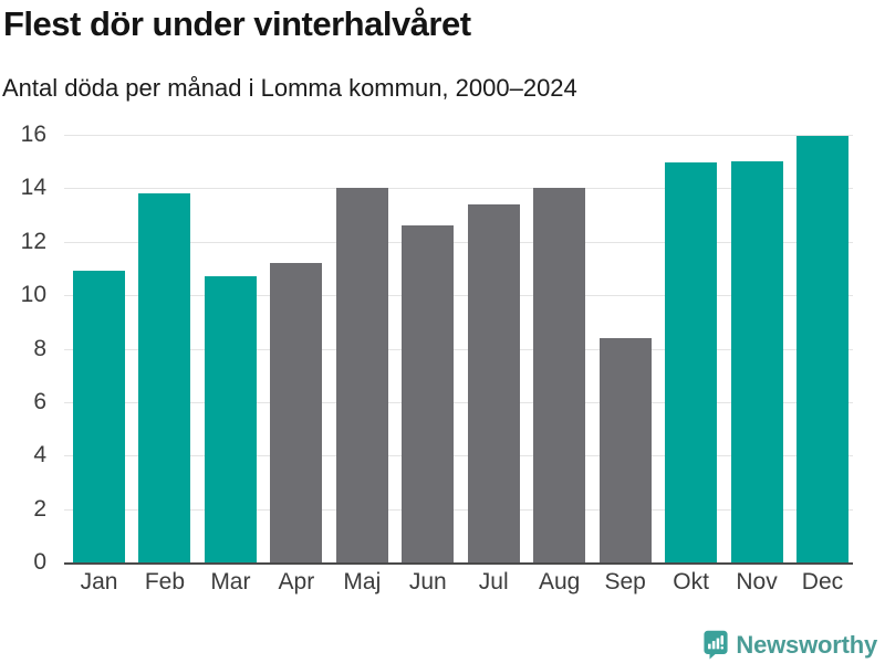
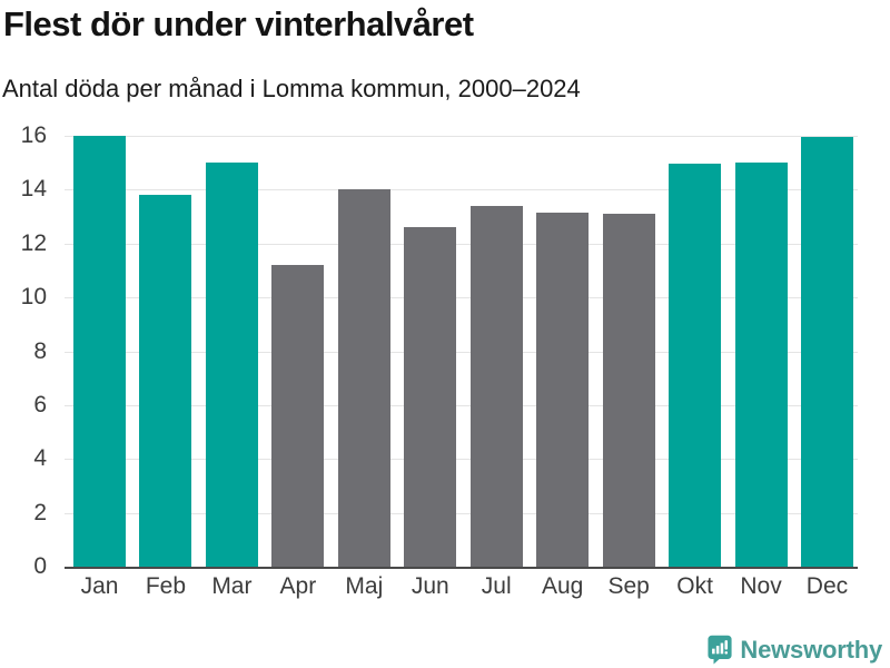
Jan: 10.9 -> 16.0
Mar: 10.7 -> 15.0
Aug: 14.0 -> 13.2
Sep: 8.4 -> 13.1
